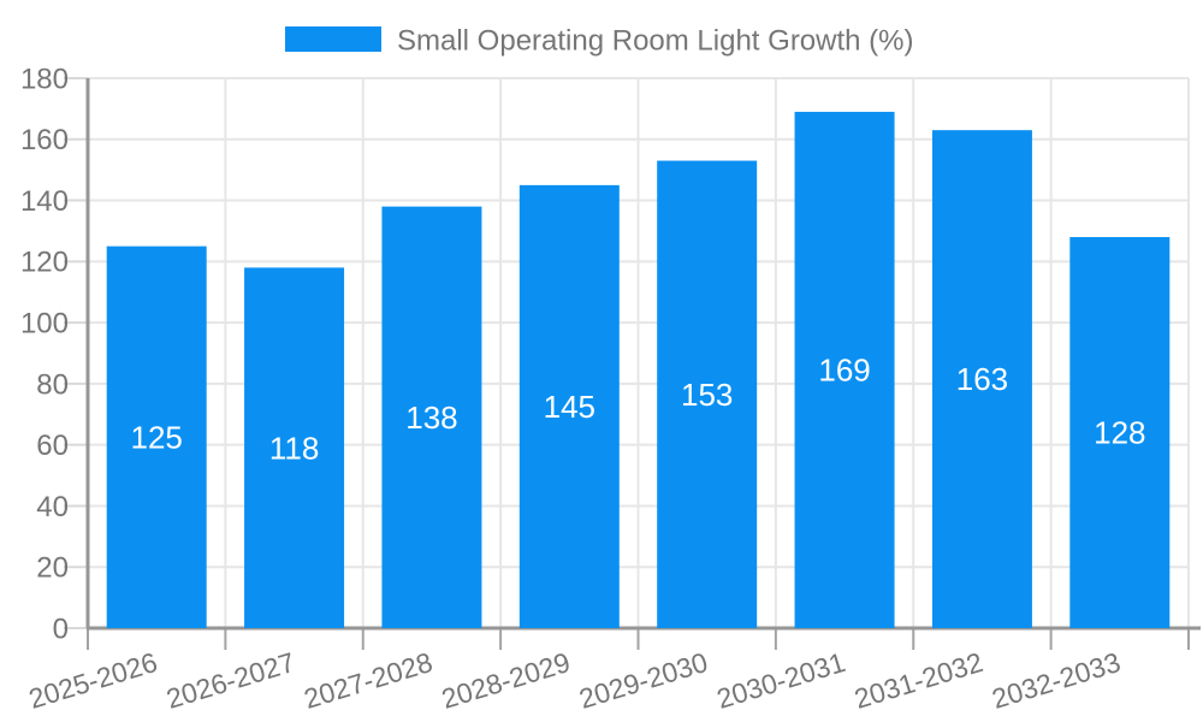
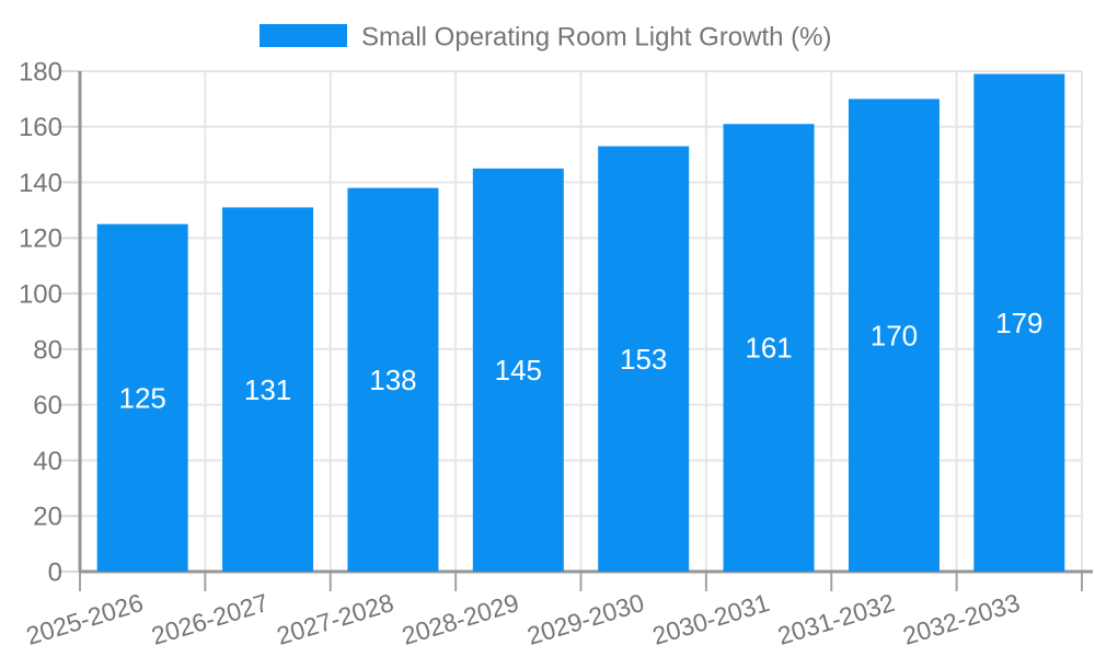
2026-2027: 118 -> 131
2030-2031: 169 -> 161
2031-2032: 163 -> 170
2032-2033: 128 -> 179
